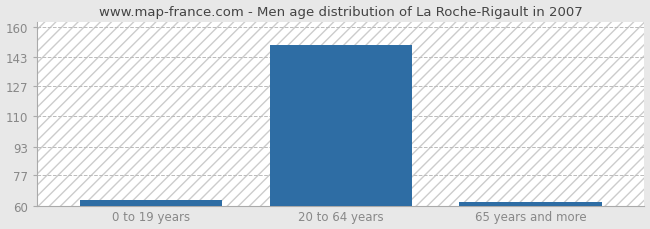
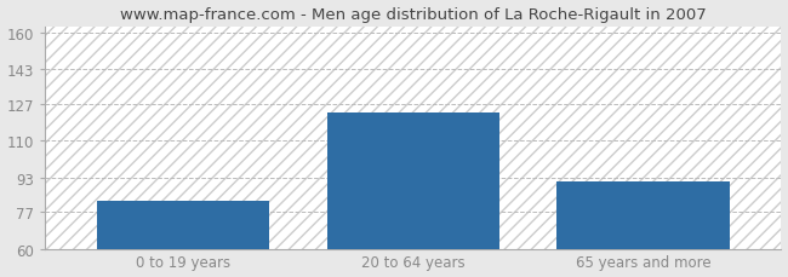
0 to 19 years: 63 -> 82
20 to 64 years: 150 -> 123
65 years and more: 62 -> 91
